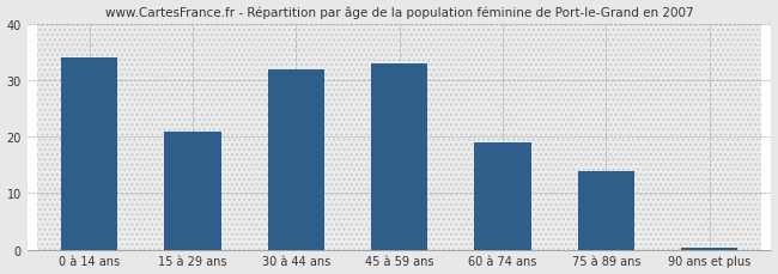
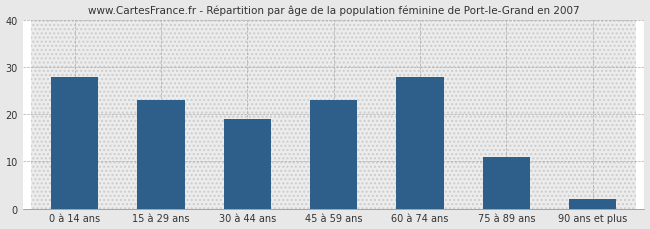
0 à 14 ans: 34.0 -> 28.0
15 à 29 ans: 21.0 -> 23.0
30 à 44 ans: 32.0 -> 19.0
45 à 59 ans: 33.0 -> 23.0
60 à 74 ans: 19.0 -> 28.0
75 à 89 ans: 14.0 -> 11.0
90 ans et plus: 0.4 -> 2.0
